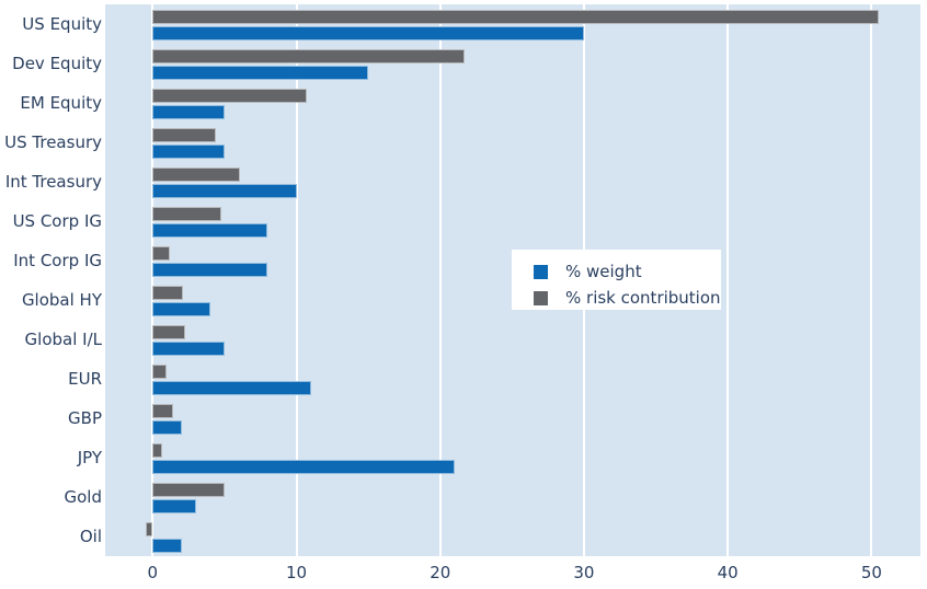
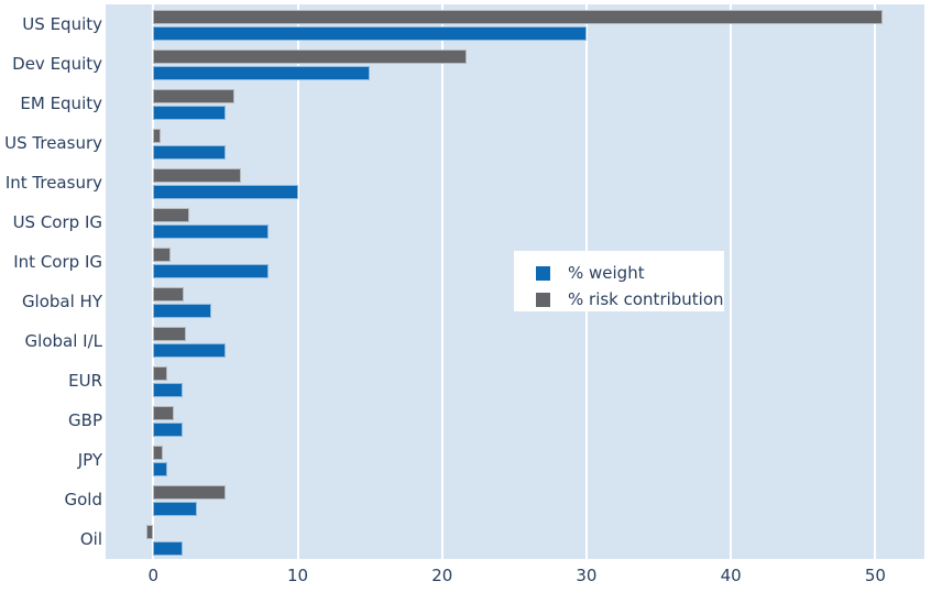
% risk contribution/EM Equity: 10.7 -> 5.6
% risk contribution/US Treasury: 4.4 -> 0.5
% risk contribution/US Corp IG: 4.8 -> 2.5
% weight/EUR: 11 -> 2
% weight/JPY: 21 -> 1
